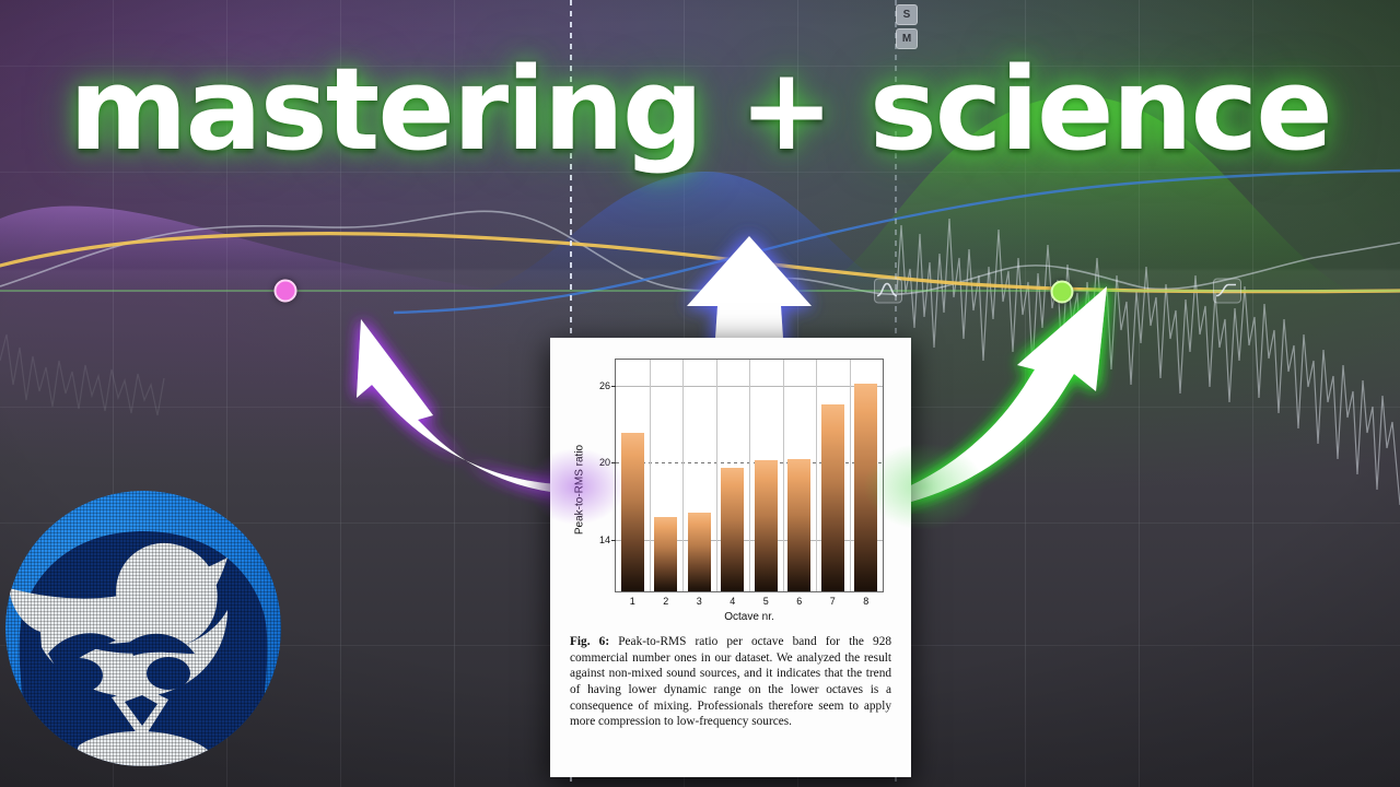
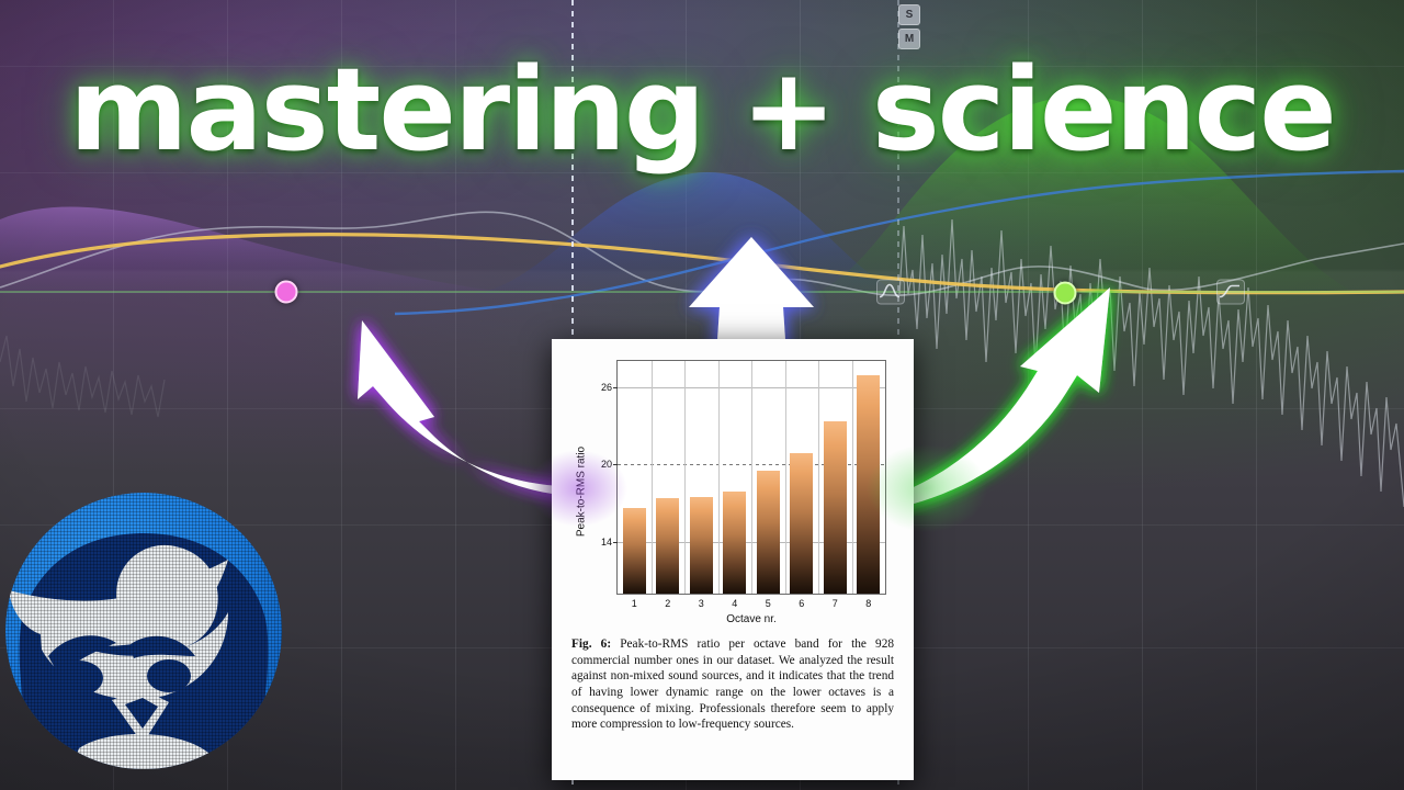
1: 22.3 -> 16.6
2: 15.8 -> 17.4
3: 16.1 -> 17.5
4: 19.6 -> 17.9
5: 20.2 -> 19.5
6: 20.3 -> 20.9
7: 24.5 -> 23.3
8: 26.1 -> 26.9
